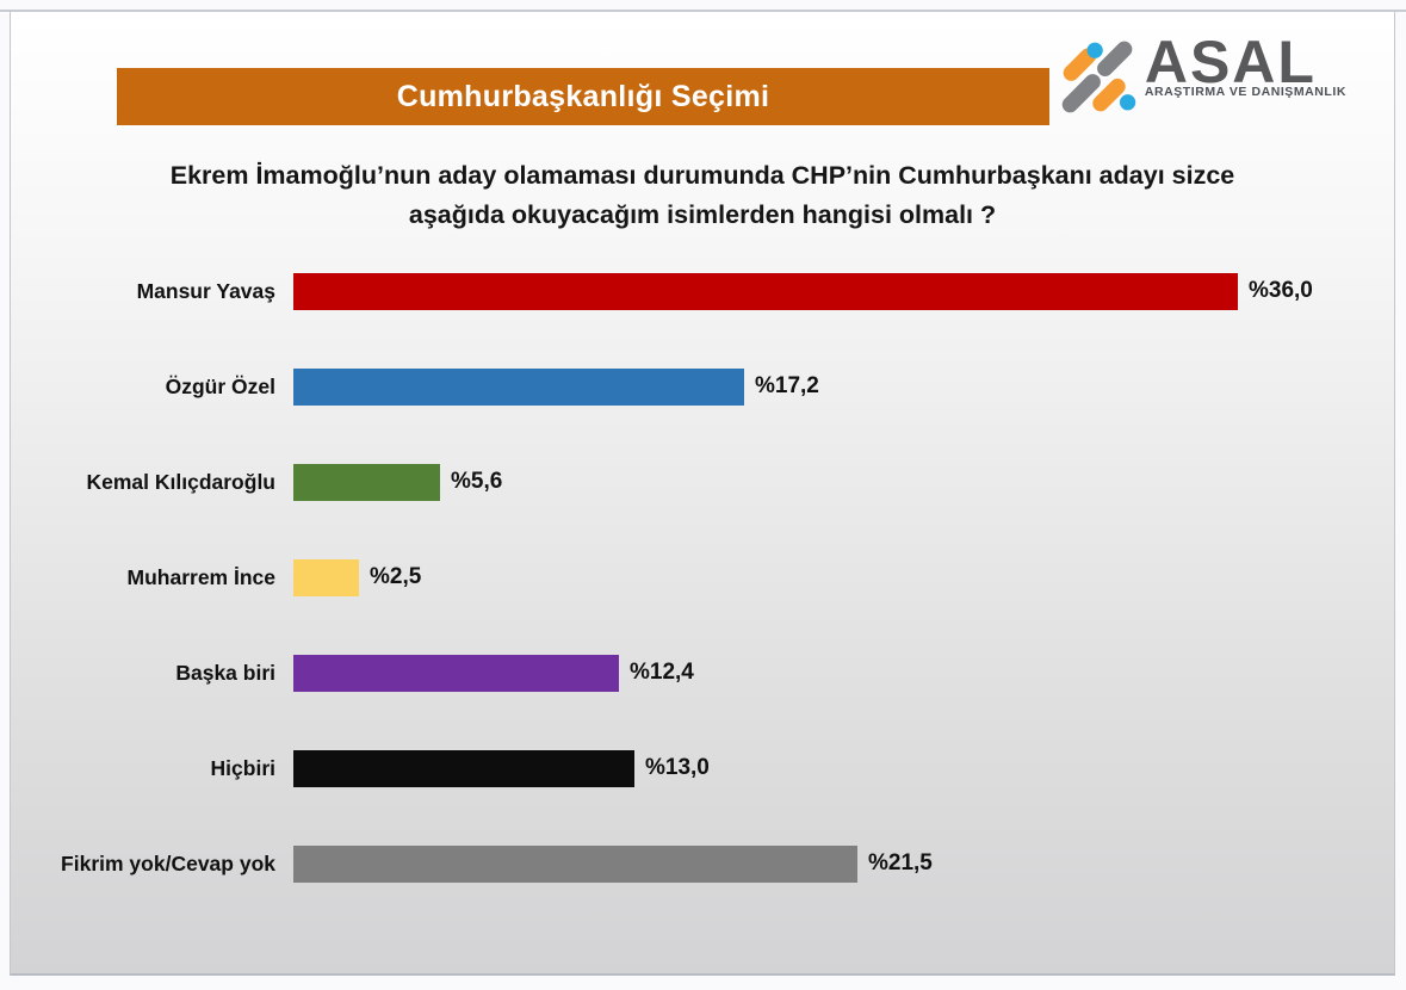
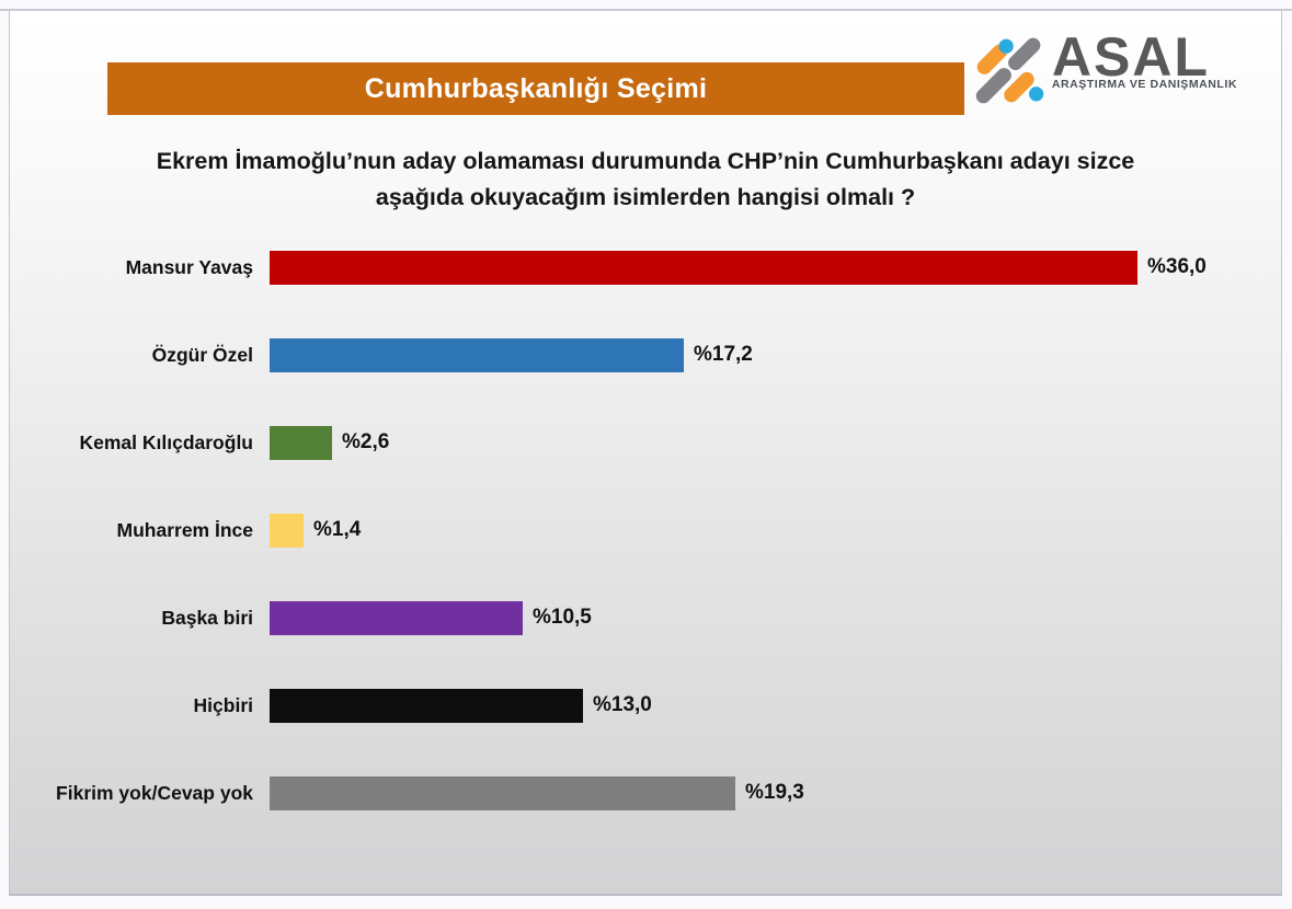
Kemal Kılıçdaroğlu: 5,6 -> 2,6
Muharrem İnce: 2,5 -> 1,4
Başka biri: 12,4 -> 10,5
Fikrim yok/Cevap yok: 21,5 -> 19,3
